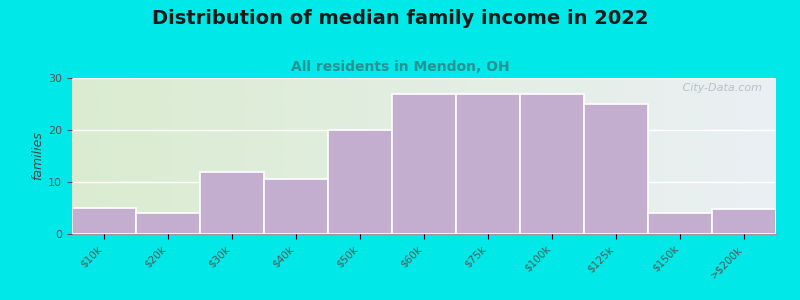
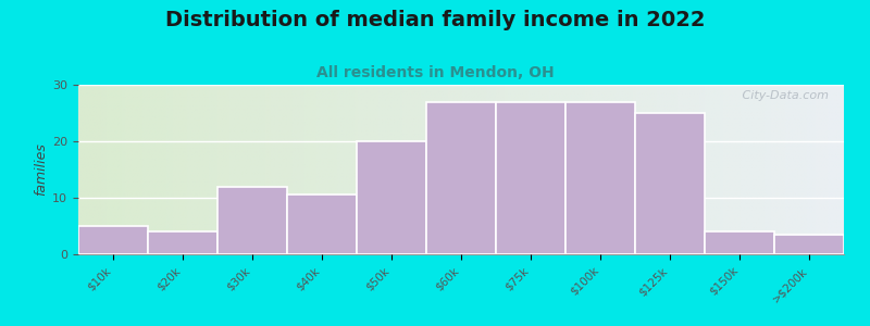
>$200k: 4.8 -> 3.5
